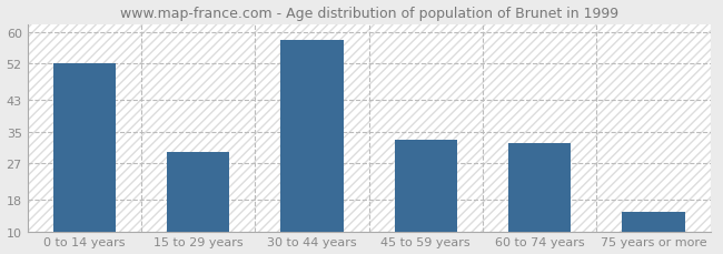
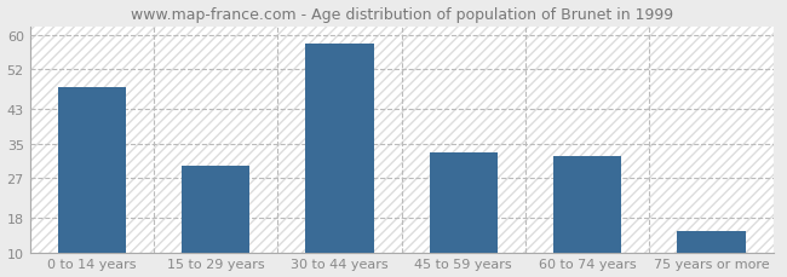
0 to 14 years: 52 -> 48
